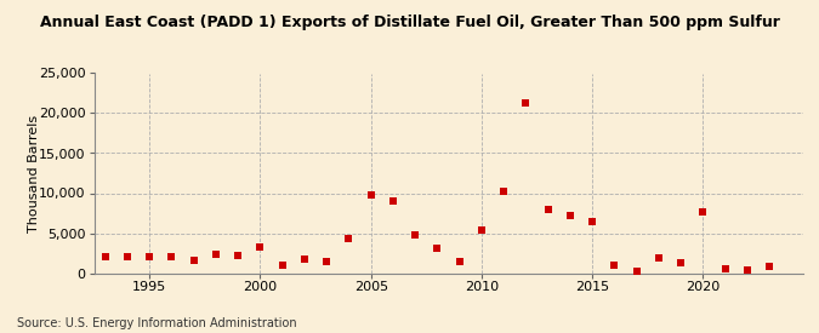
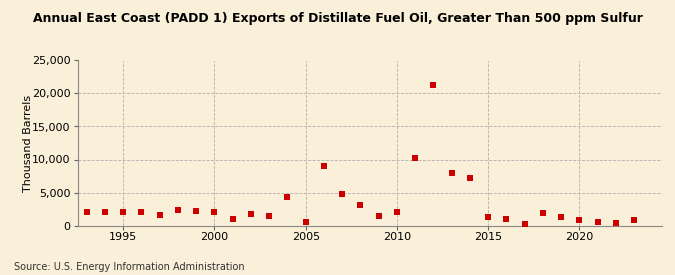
2000: 3,200 -> 2,100
2005: 9,800 -> 600
2010: 5,400 -> 2,100
2015: 6,400 -> 1,300
2020: 7,600 -> 800
